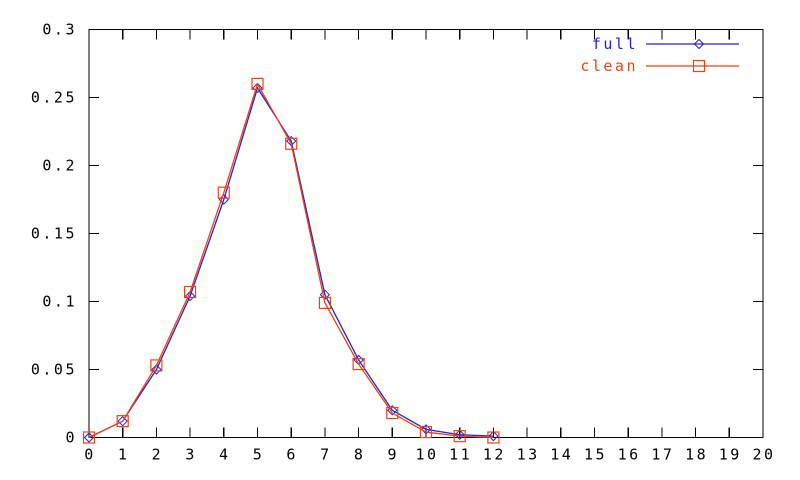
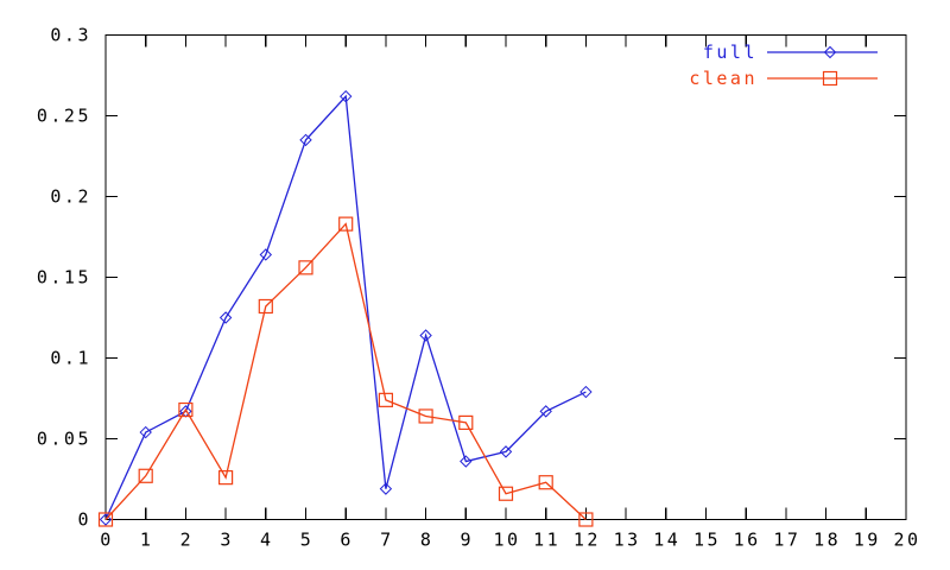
full/1: 0.012 -> 0.054
clean/1: 0.012 -> 0.027
full/2: 0.050 -> 0.067
clean/2: 0.053 -> 0.068
full/3: 0.104 -> 0.125
clean/3: 0.107 -> 0.026
full/4: 0.175 -> 0.164
clean/4: 0.180 -> 0.132
full/5: 0.257 -> 0.235
clean/5: 0.260 -> 0.156
full/6: 0.218 -> 0.262
clean/6: 0.216 -> 0.183
full/7: 0.105 -> 0.019
clean/7: 0.099 -> 0.074
full/8: 0.057 -> 0.114
clean/8: 0.054 -> 0.064
full/9: 0.020 -> 0.036
clean/9: 0.018 -> 0.060
full/10: 0.006 -> 0.042
clean/10: 0.004 -> 0.016
full/11: 0.002 -> 0.067
clean/11: 0.001 -> 0.023
full/12: 0.001 -> 0.079
